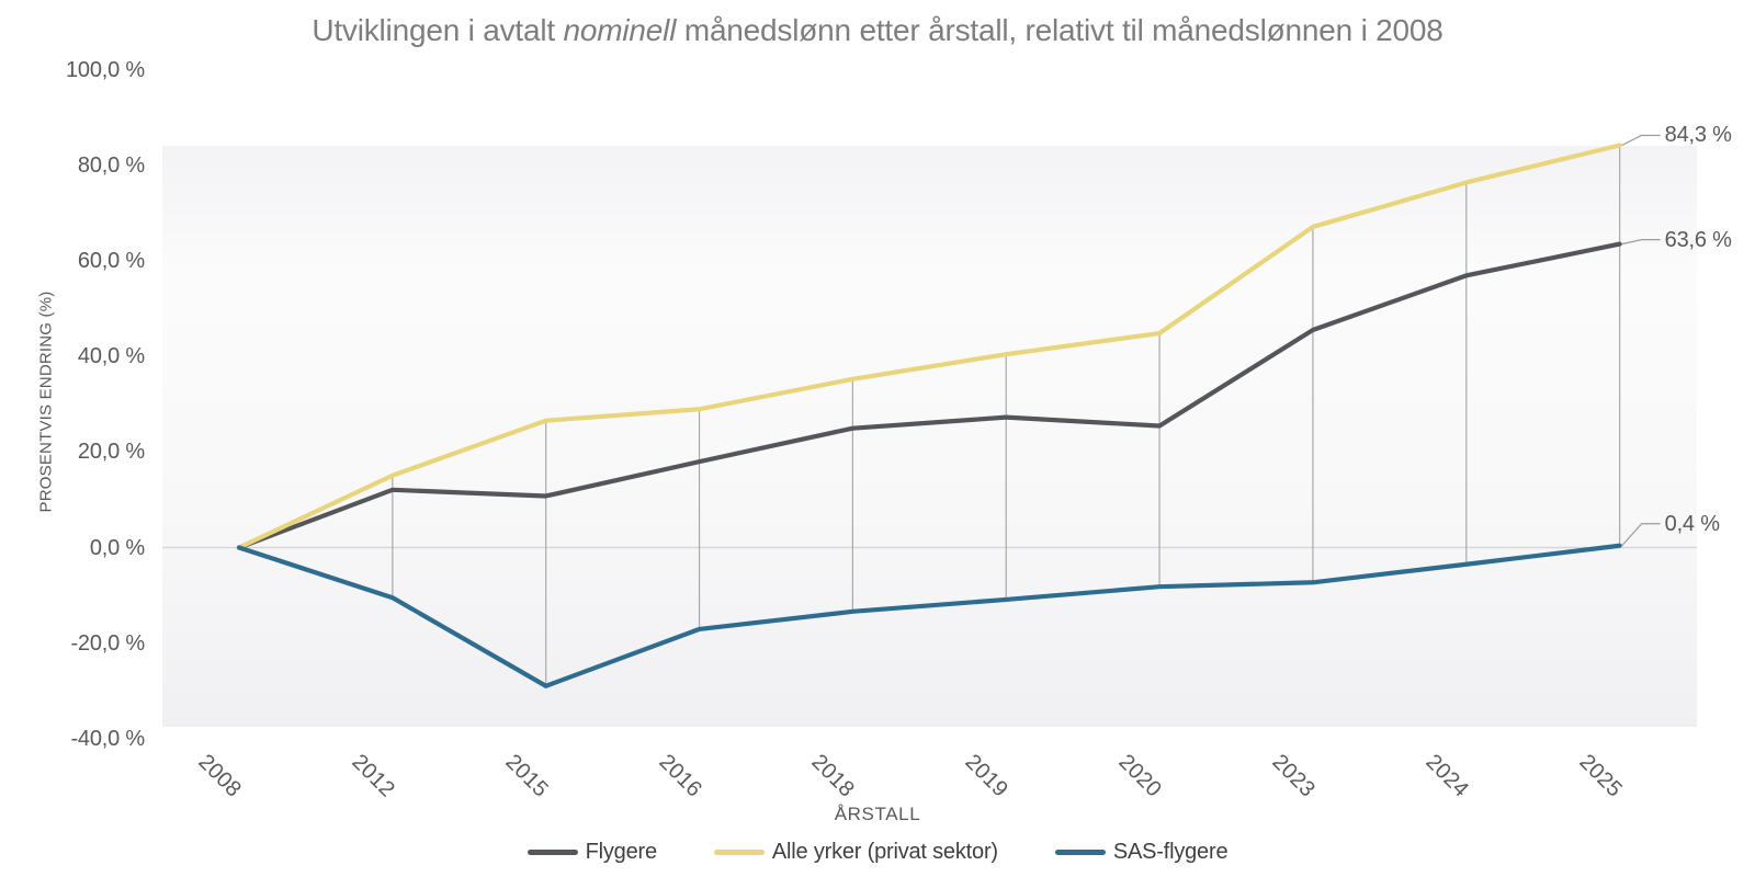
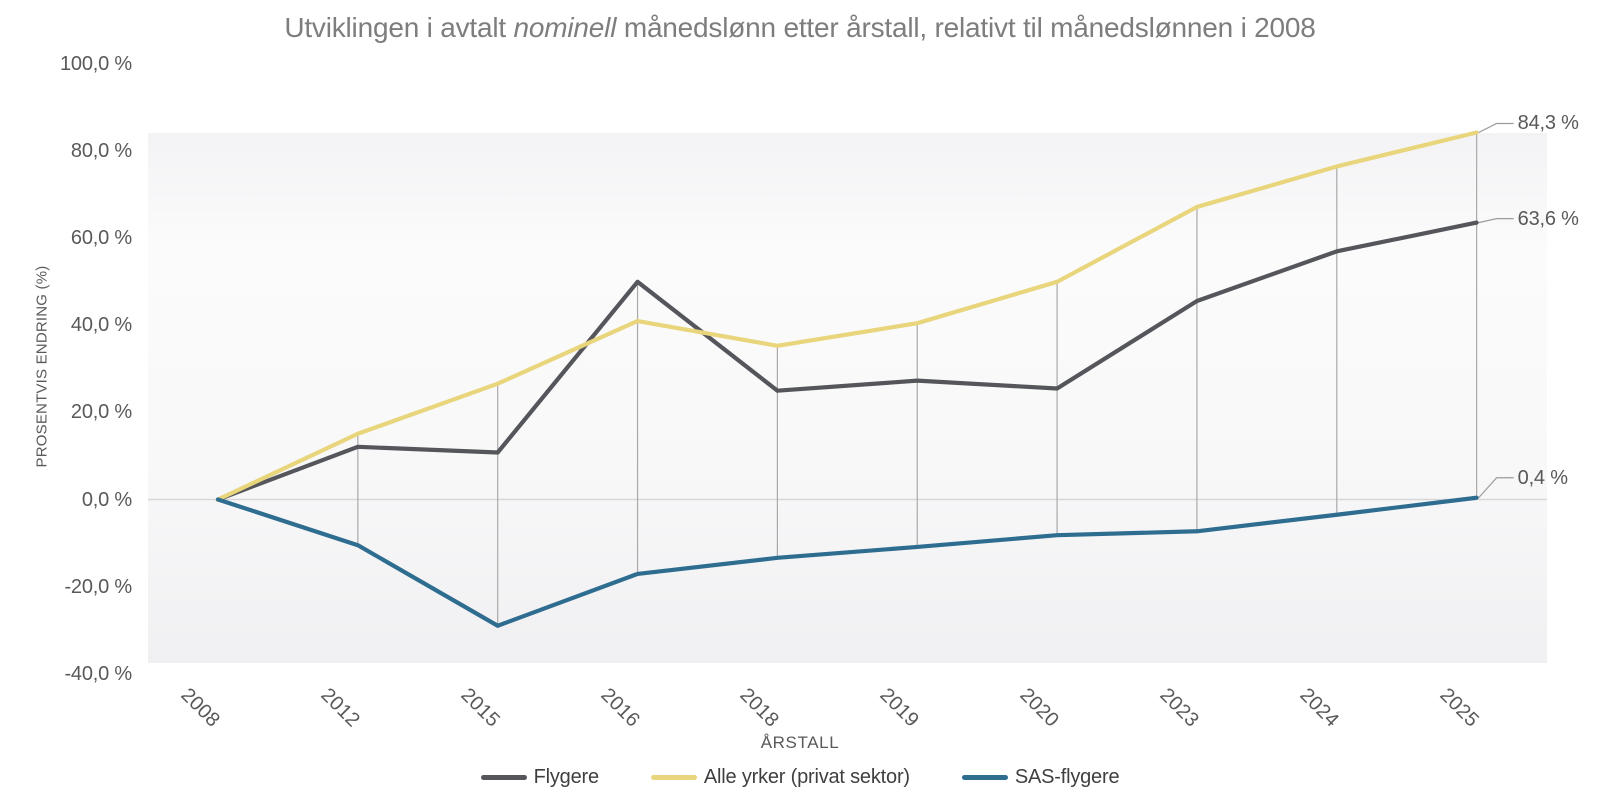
Flygere/2016: 18% -> 50%
Alle yrker (privat sektor)/2016: 29% -> 41%
Alle yrker (privat sektor)/2020: 45% -> 50%
